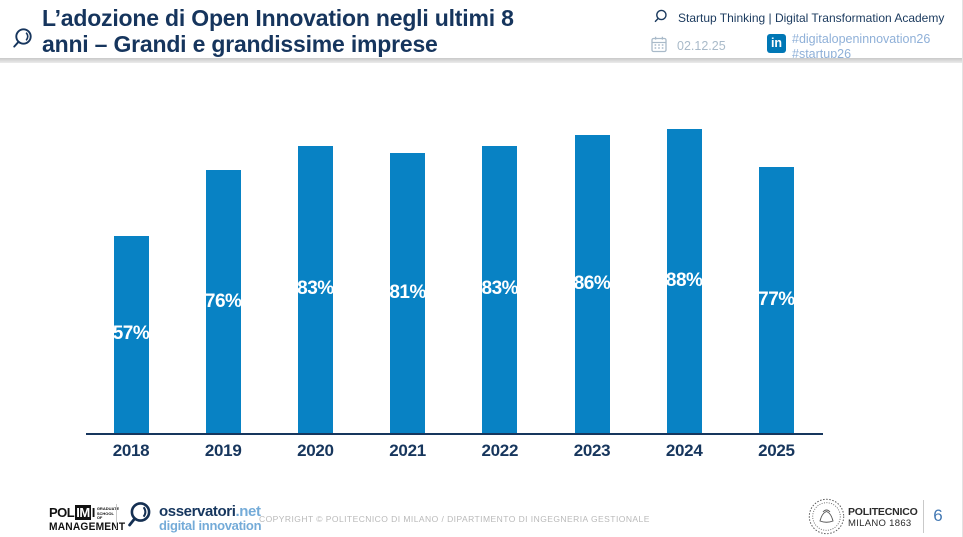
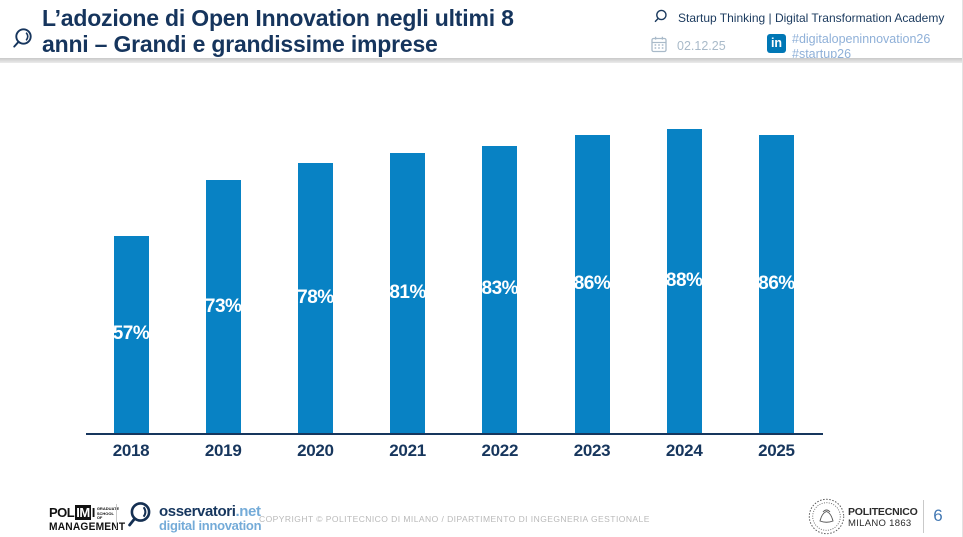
2019: 76% -> 73%
2020: 83% -> 78%
2025: 77% -> 86%
